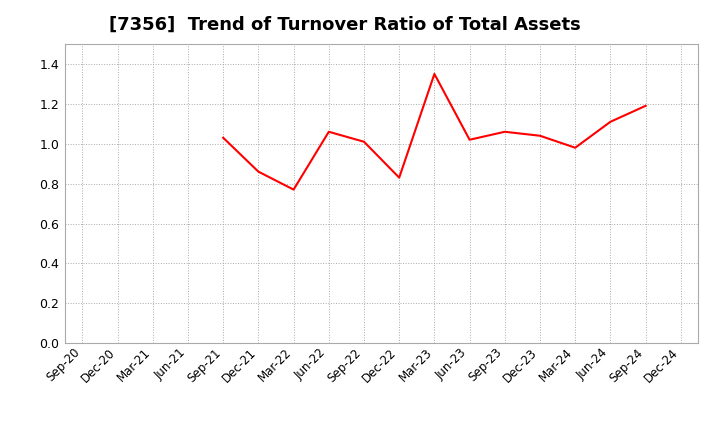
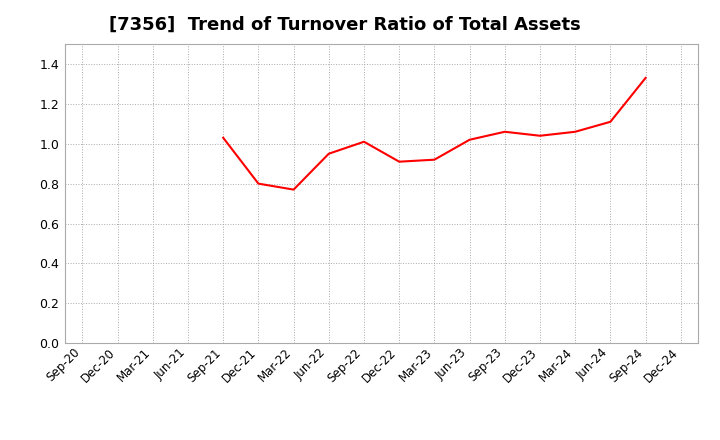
Dec-21: 0.86 -> 0.80
Jun-22: 1.06 -> 0.95
Dec-22: 0.83 -> 0.91
Mar-23: 1.35 -> 0.92
Mar-24: 0.98 -> 1.06
Sep-24: 1.19 -> 1.33
